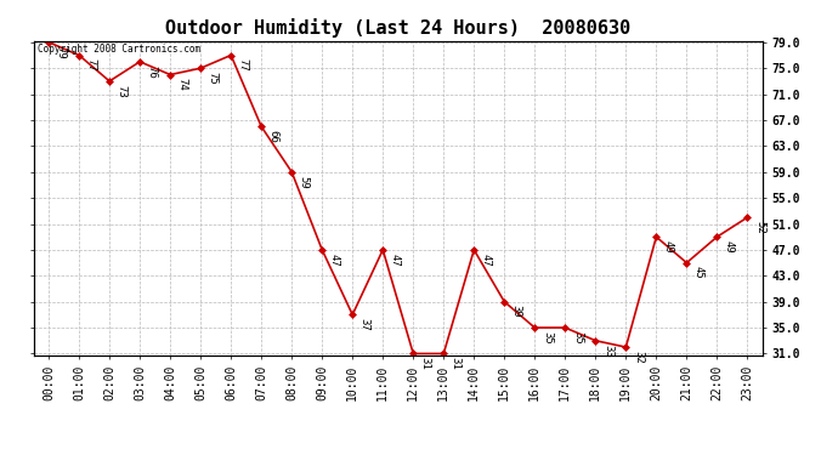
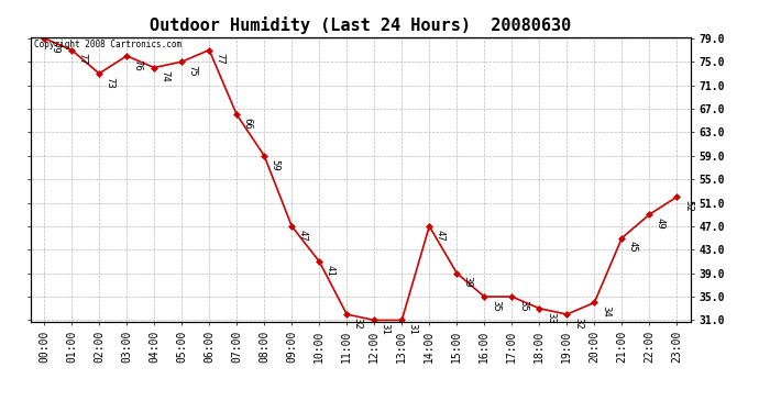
10:00: 37 -> 41
11:00: 47 -> 32
20:00: 49 -> 34
